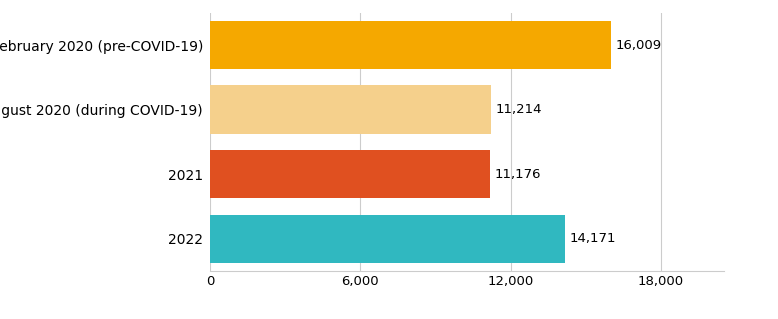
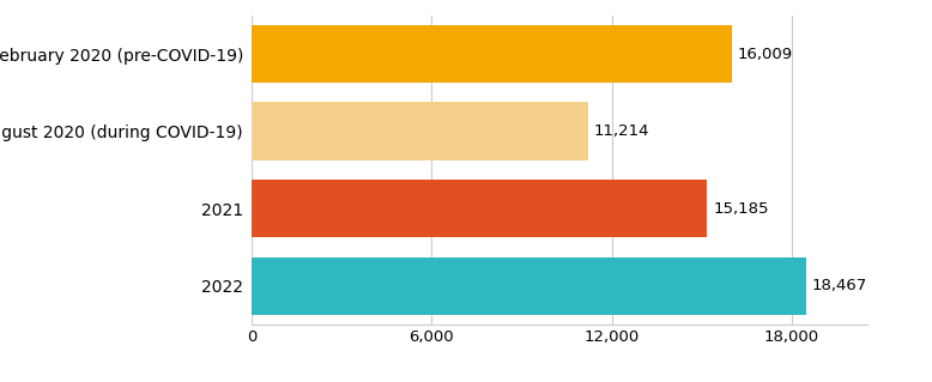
2021: 11,176 -> 15,185
2022: 14,171 -> 18,467
